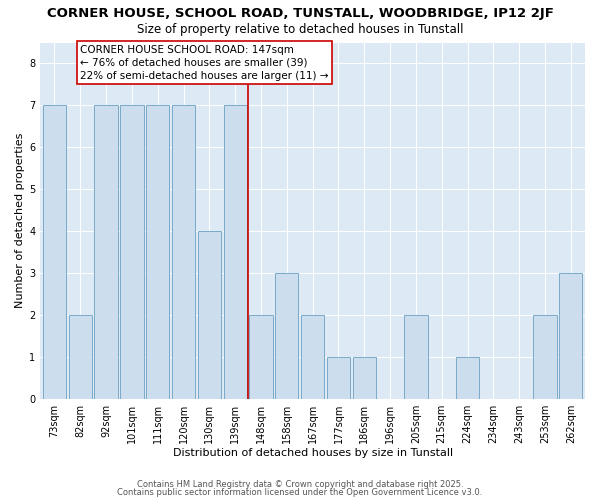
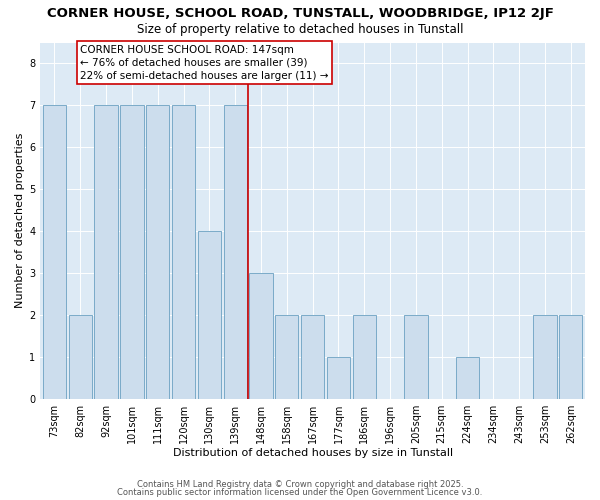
148sqm: 2 -> 3
158sqm: 3 -> 2
186sqm: 1 -> 2
262sqm: 3 -> 2
